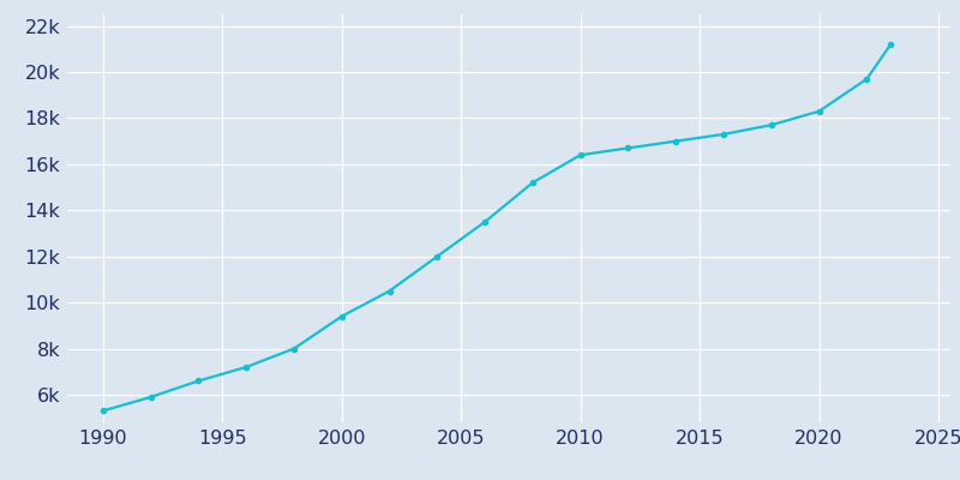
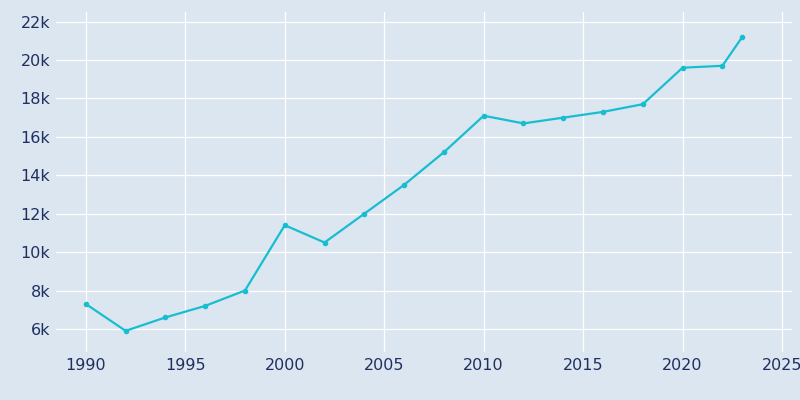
1990: 5.3k -> 7.3k
2000: 9.4k -> 11.4k
2010: 16.4k -> 17.1k
2020: 18.3k -> 19.6k
